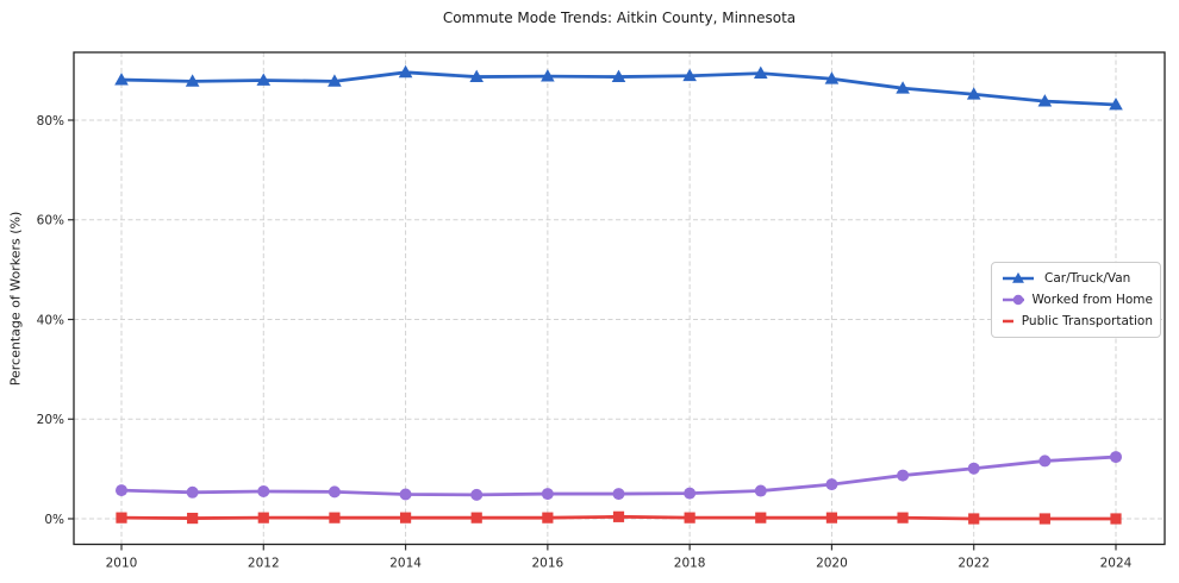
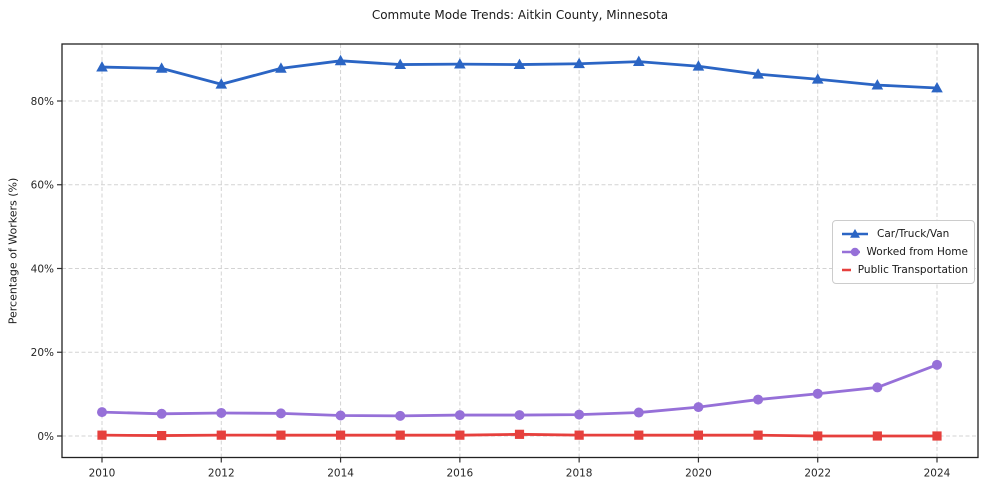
Car/Truck/Van/2012: 88% -> 84%
Worked from Home/2024: 12% -> 17%
